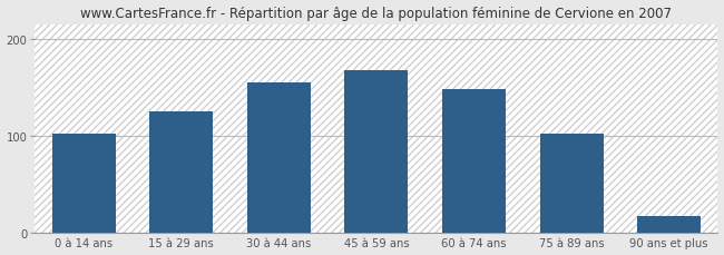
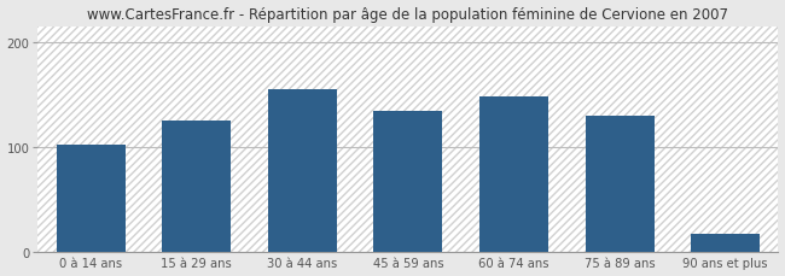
45 à 59 ans: 168 -> 134
75 à 89 ans: 102 -> 130
